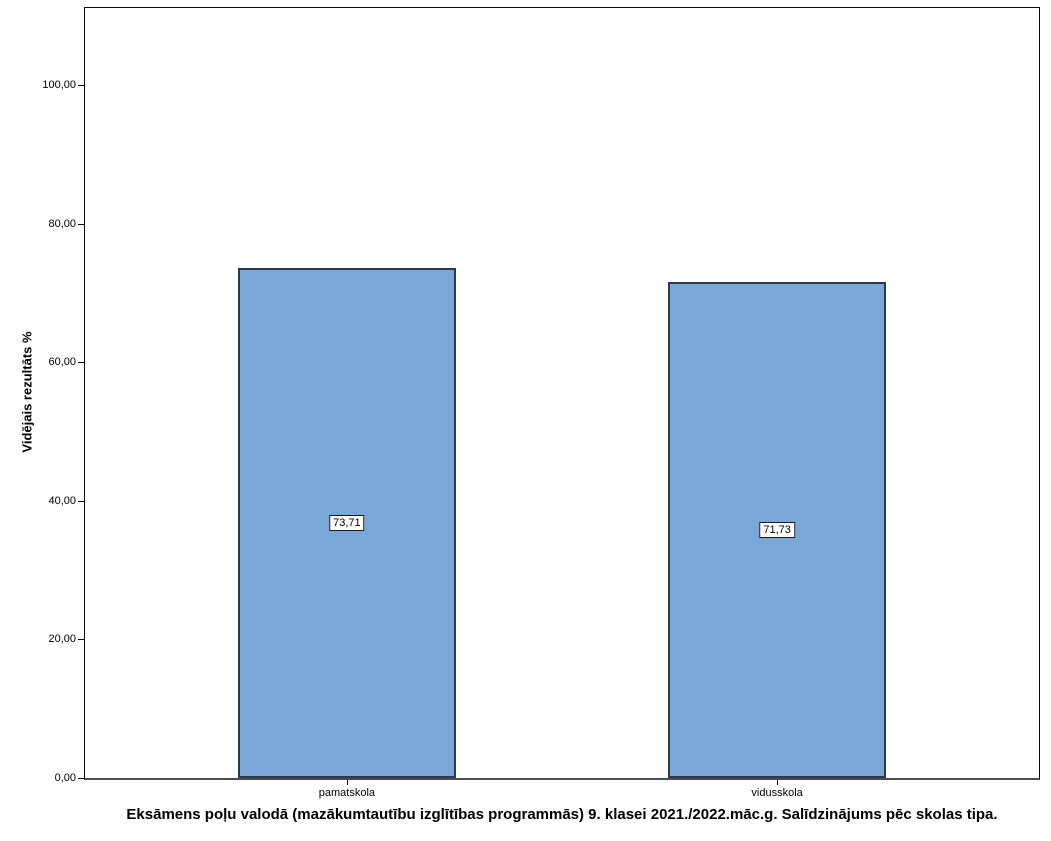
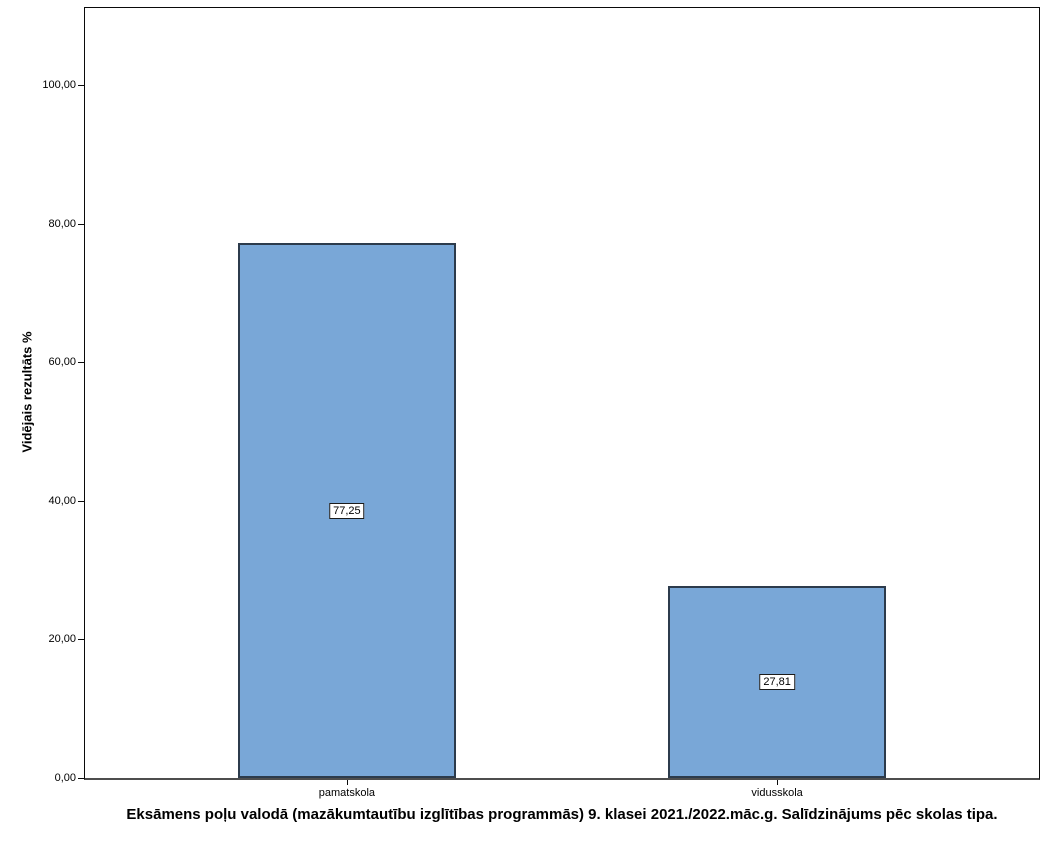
pamatskola: 73,71 -> 77,25
vidusskola: 71,73 -> 27,81
